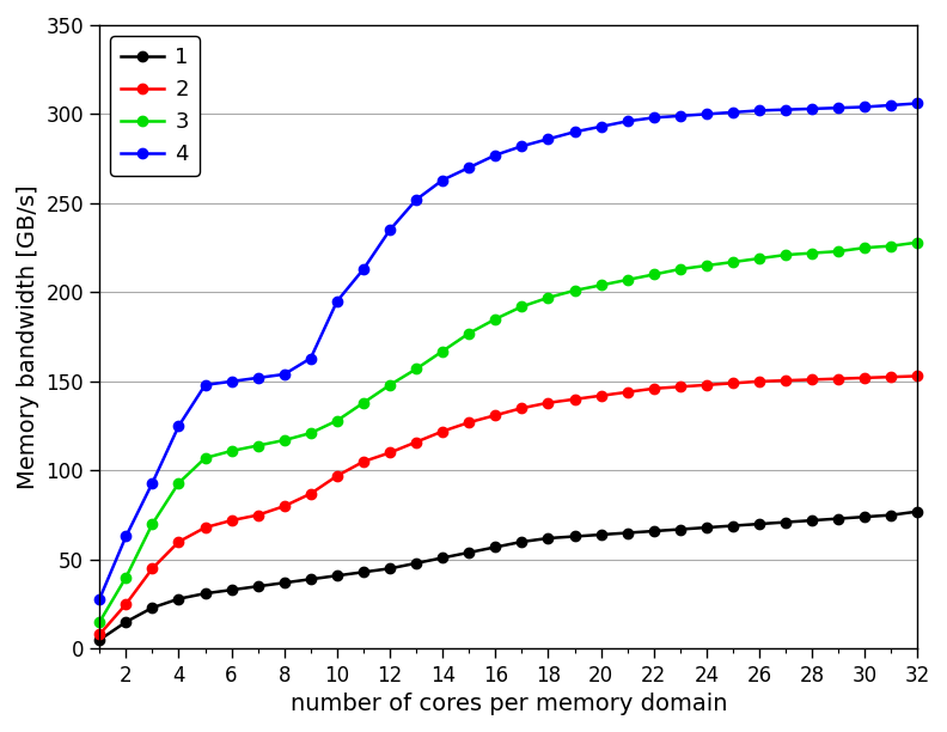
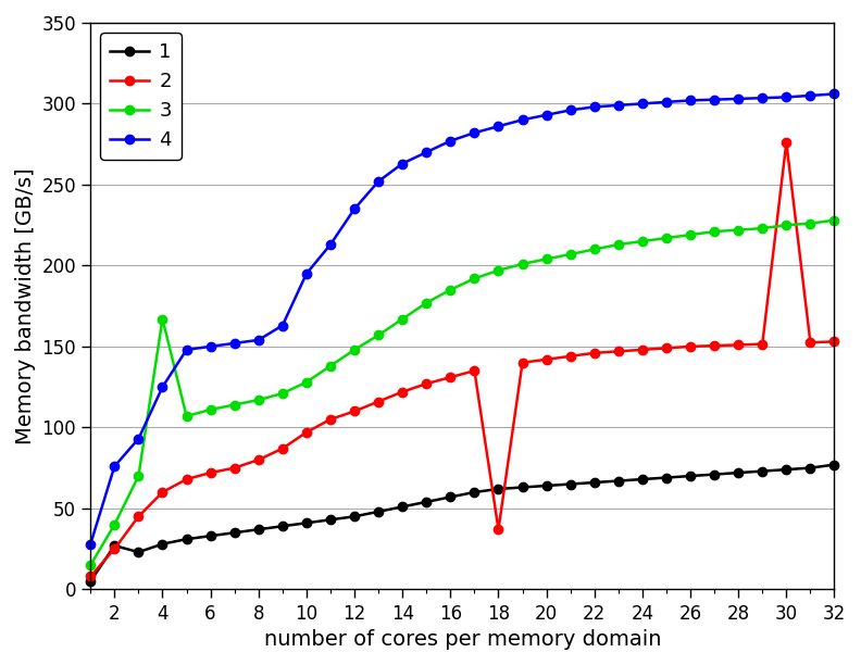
1/2: 15 -> 27
4/2: 63 -> 76
3/4: 93 -> 167
2/18: 138 -> 37
2/30: 152 -> 276
